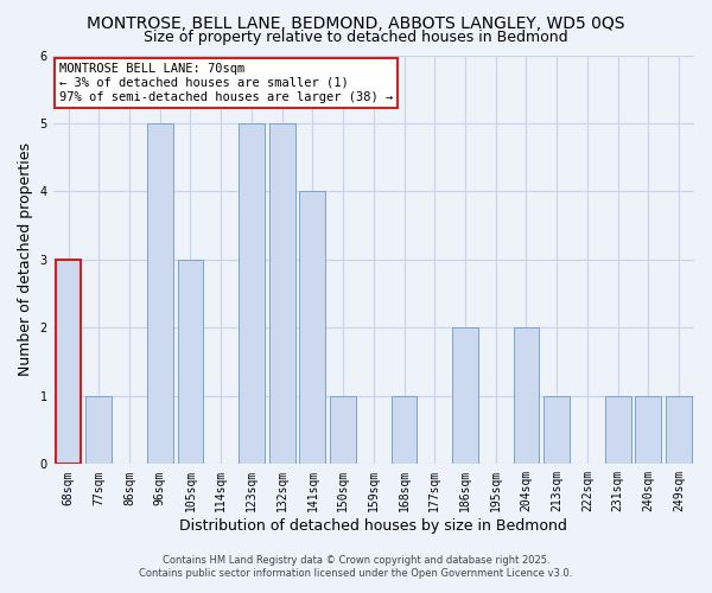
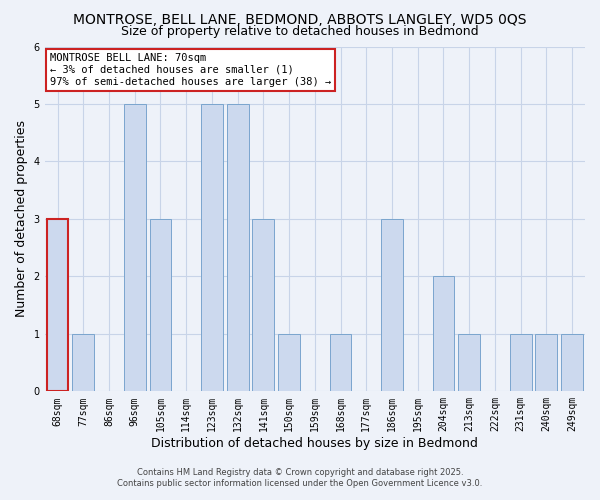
141sqm: 4 -> 3
186sqm: 2 -> 3
